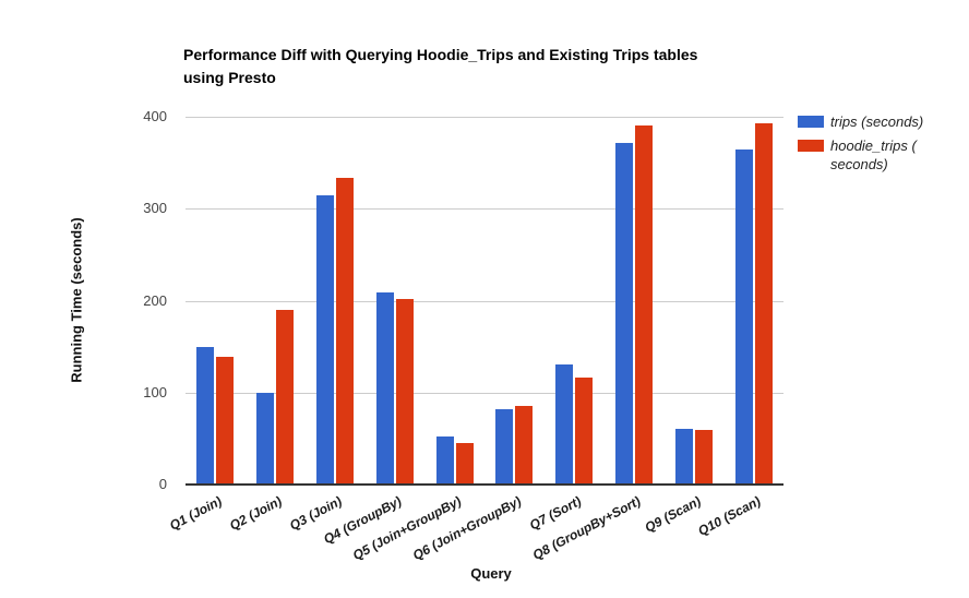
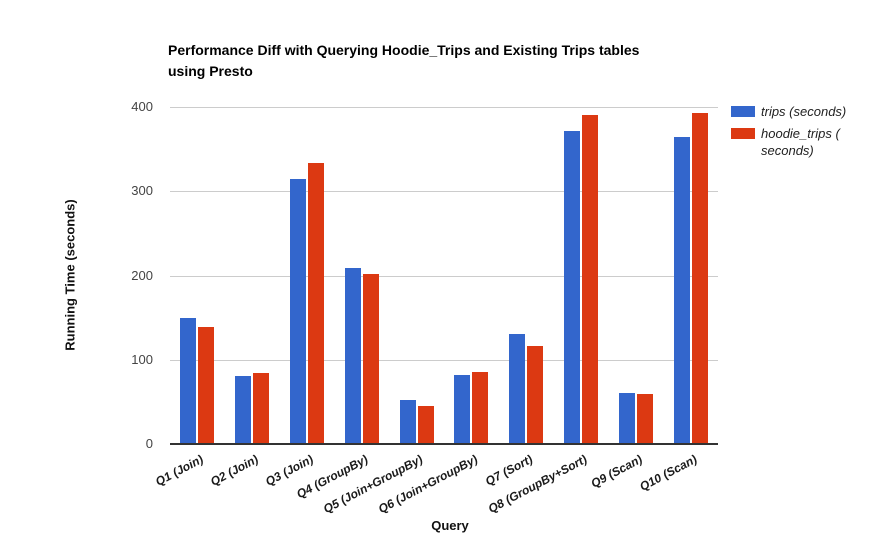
trips (seconds)/Q2 (Join): 100 -> 80
hoodie_trips ( seconds)/Q2 (Join): 190 -> 80
